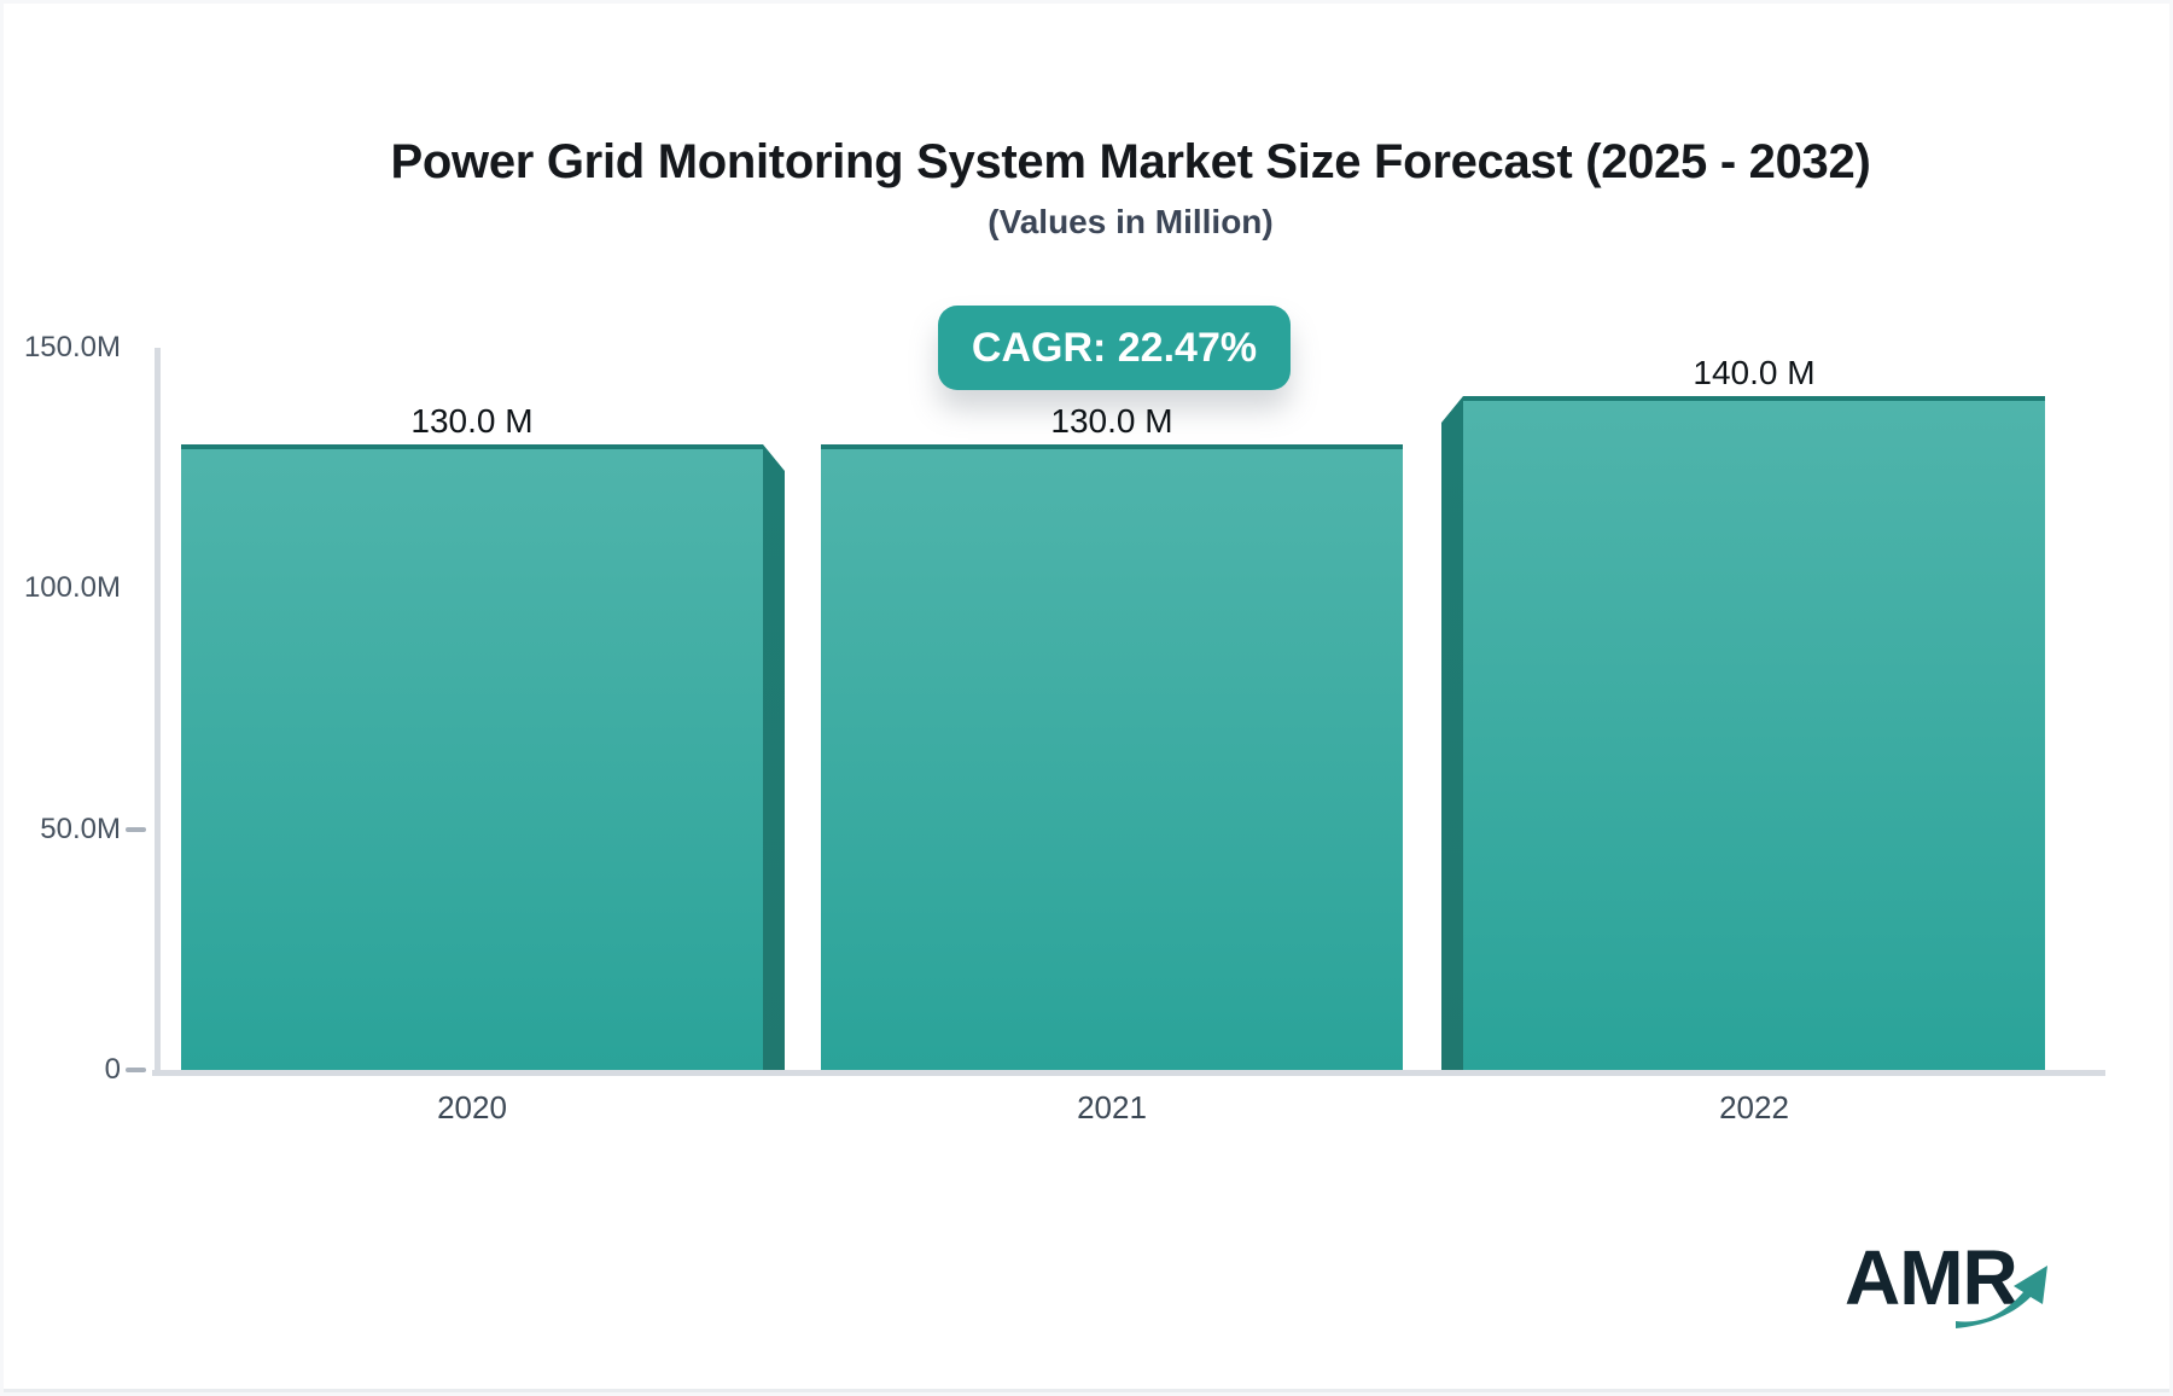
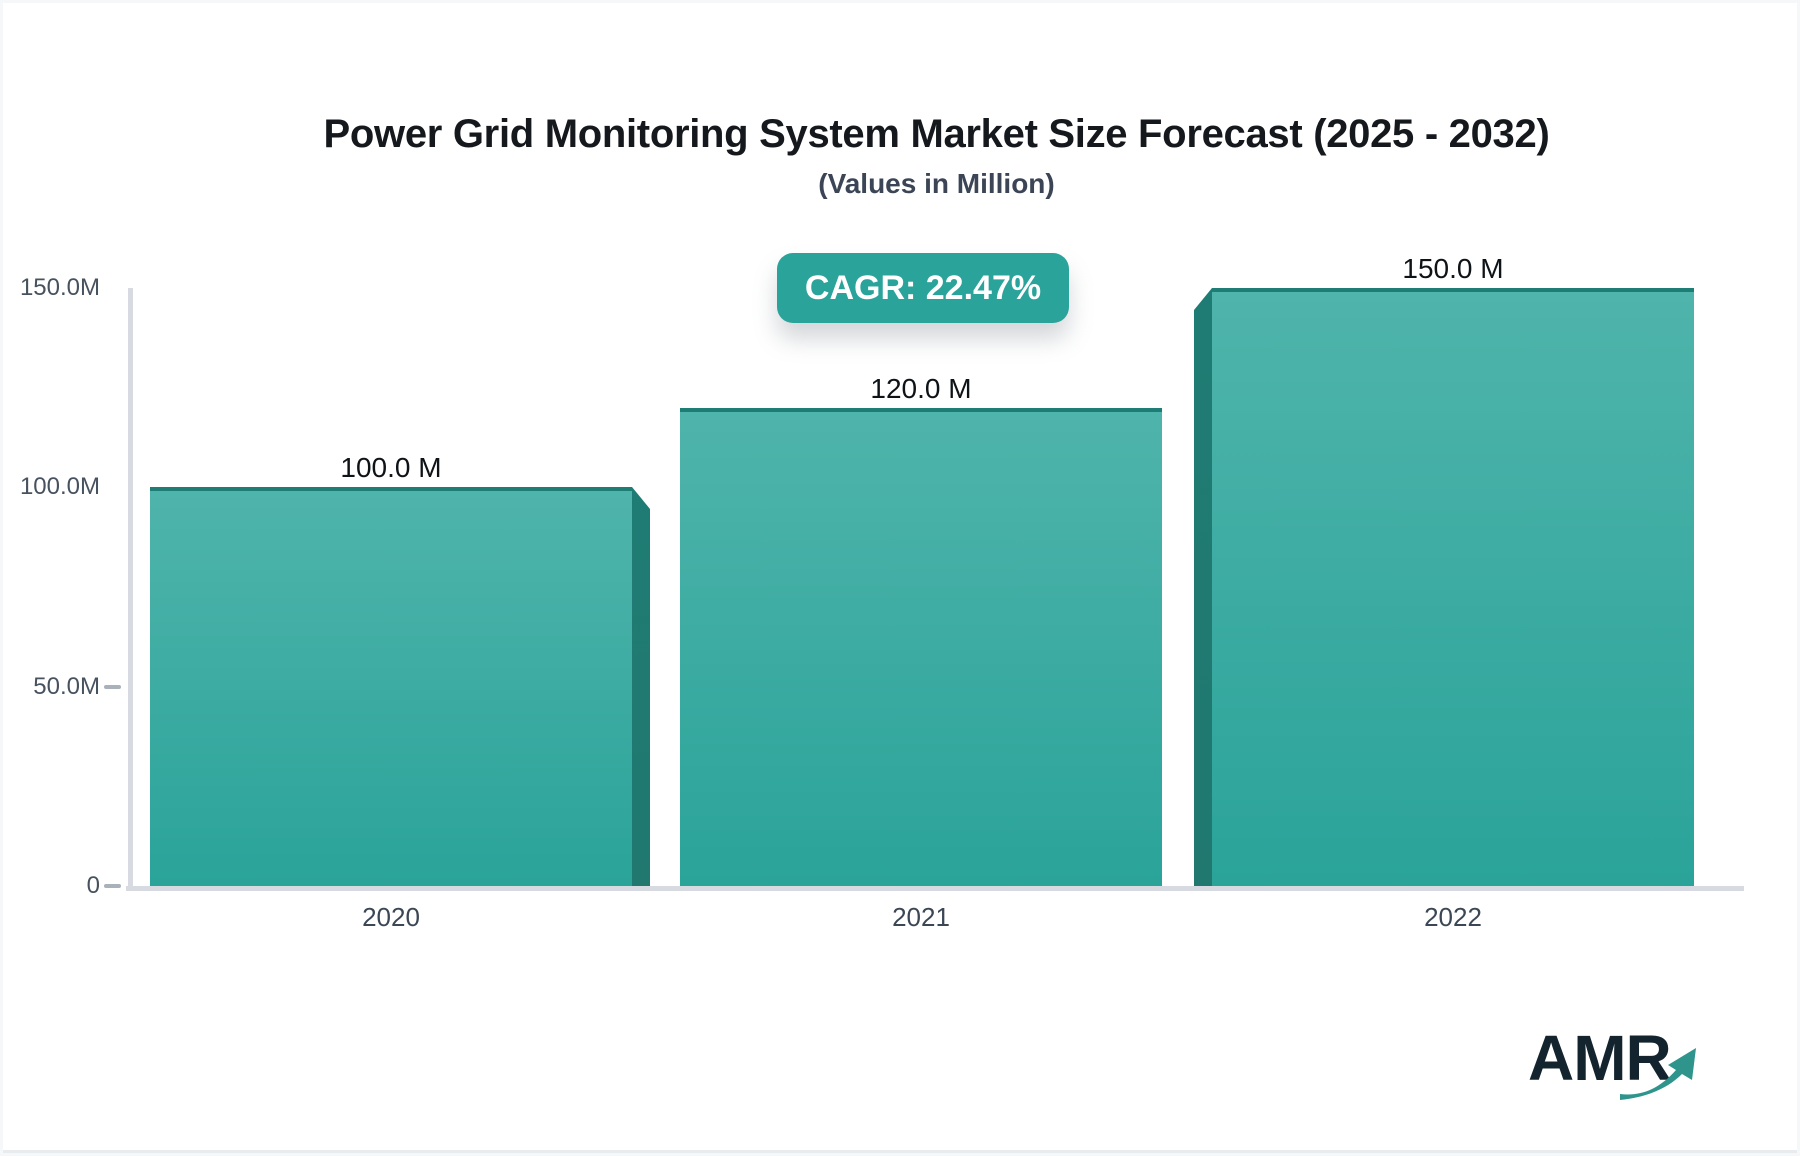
2020: 130.0 -> 100.0
2021: 130.0 -> 120.0
2022: 140.0 -> 150.0
